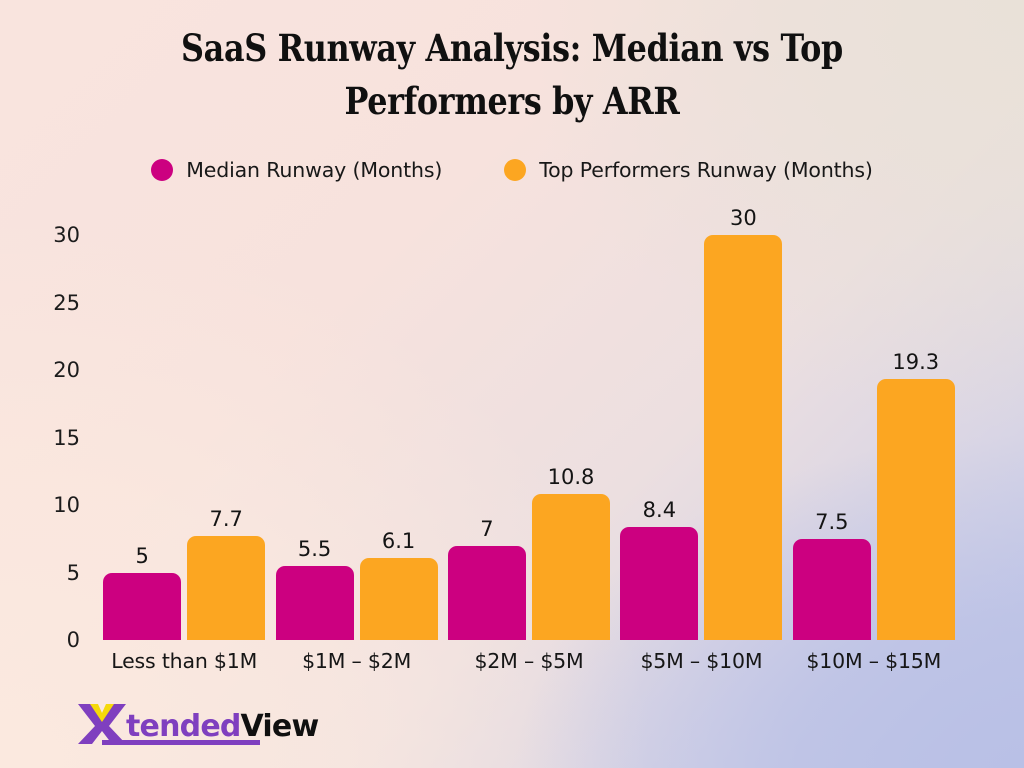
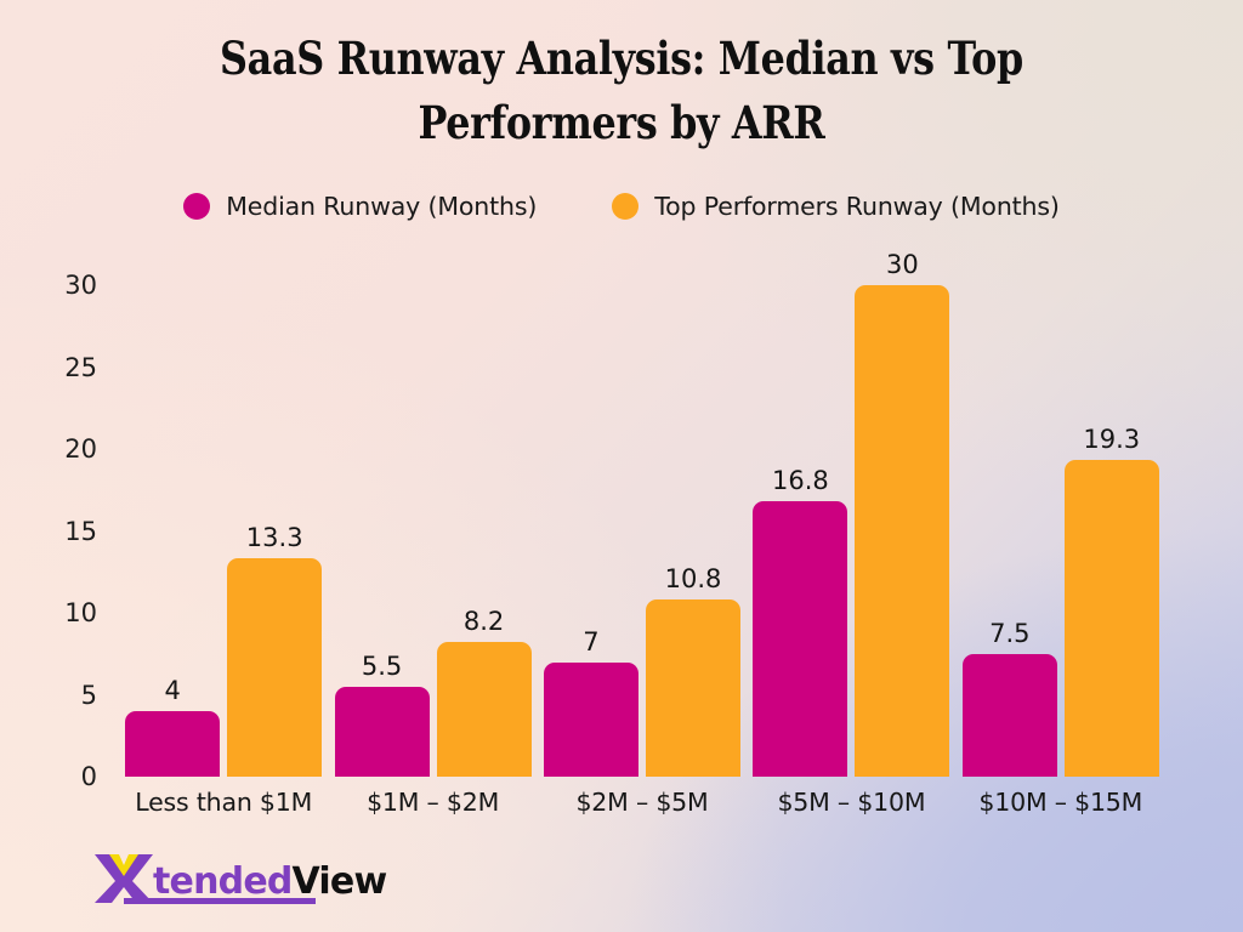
Median Runway (Months)/Less than $1M: 5 -> 4
Top Performers Runway (Months)/Less than $1M: 7.7 -> 13.3
Top Performers Runway (Months)/$1M – $2M: 6.1 -> 8.2
Median Runway (Months)/$5M – $10M: 8.4 -> 16.8
